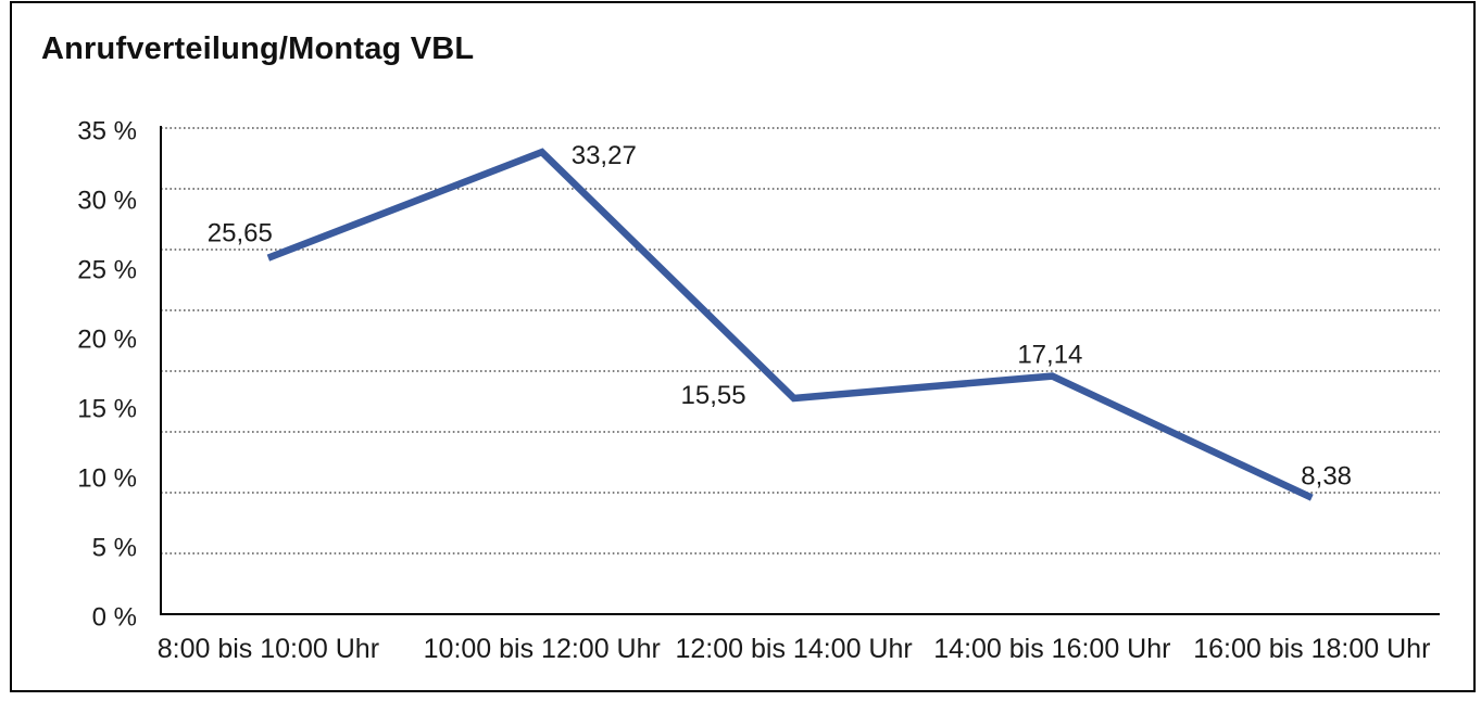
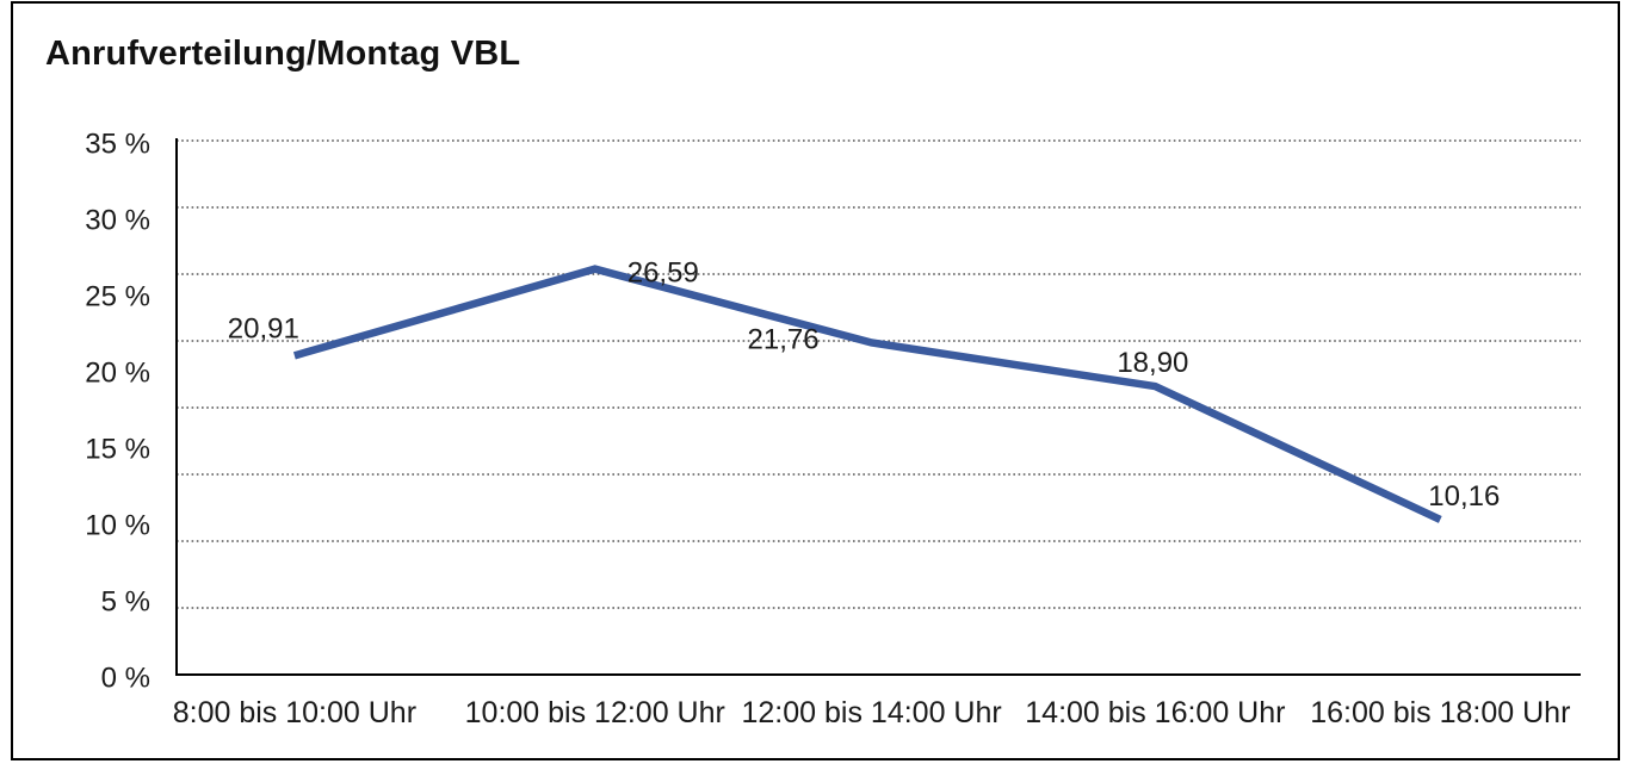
8:00 bis 10:00 Uhr: 25,65 -> 20,91
10:00 bis 12:00 Uhr: 33,27 -> 26,59
12:00 bis 14:00 Uhr: 15,55 -> 21,76
14:00 bis 16:00 Uhr: 17,14 -> 18,90
16:00 bis 18:00 Uhr: 8,38 -> 10,16
